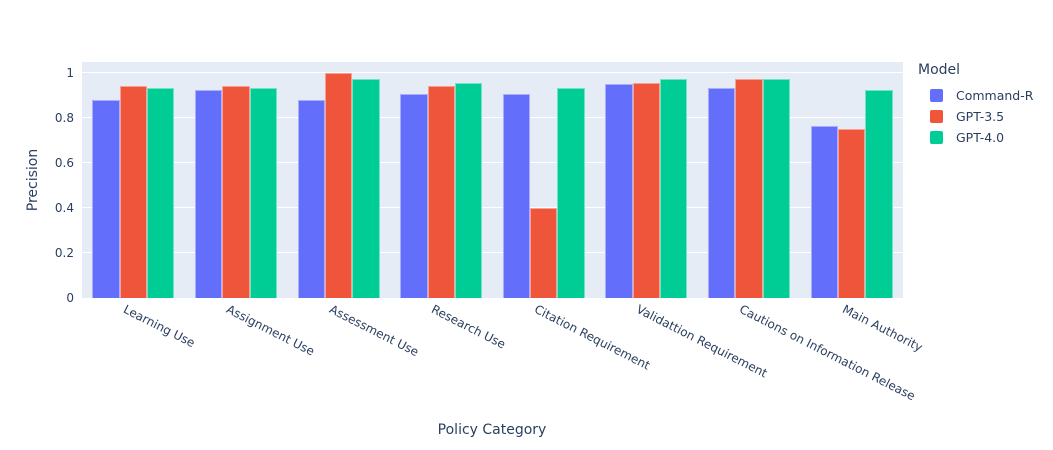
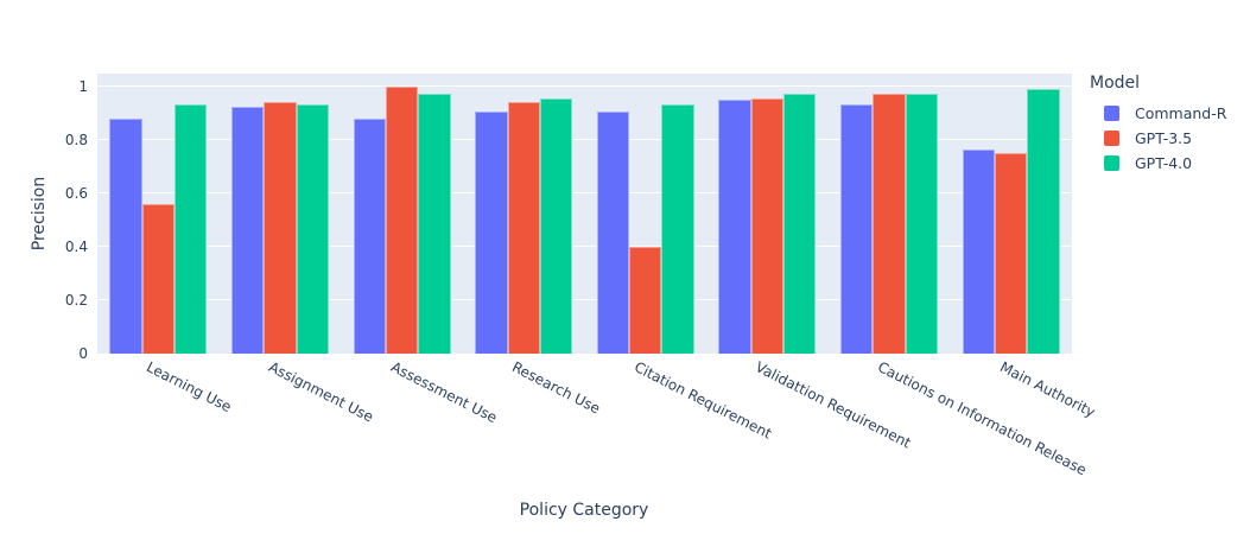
GPT-3.5/Learning Use: 0.94 -> 0.56
GPT-4.0/Main Authority: 0.93 -> 0.99
